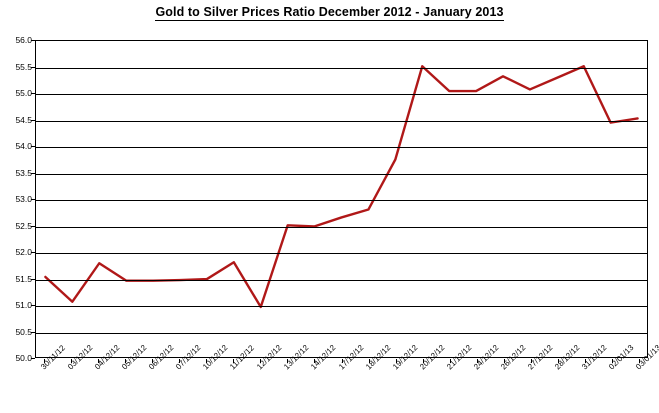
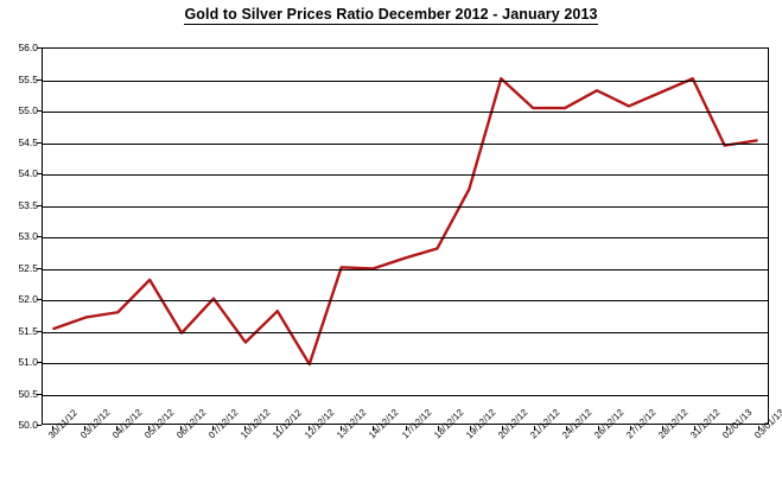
03/12/12: 51.0 -> 51.7
05/12/12: 51.5 -> 52.3
07/12/12: 51.5 -> 52.0
10/12/12: 51.5 -> 51.3
